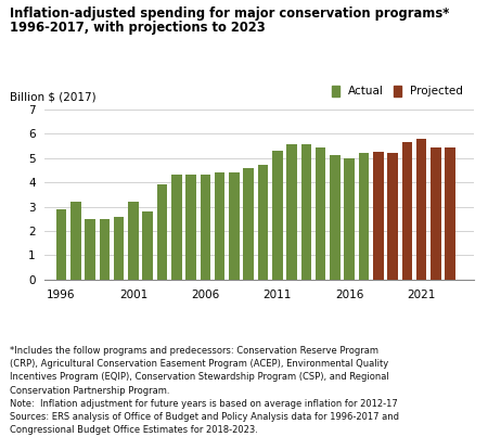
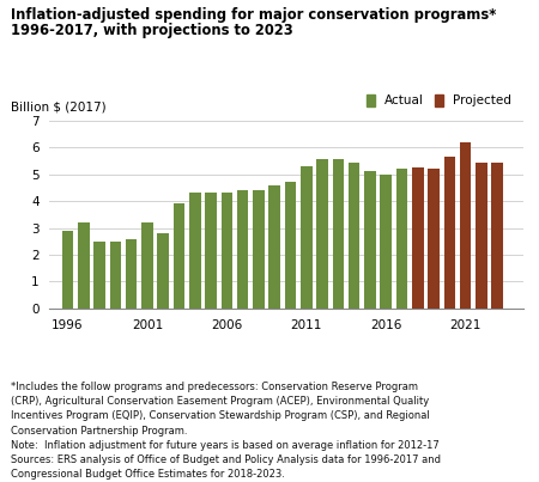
2021: 5.80 -> 6.20
